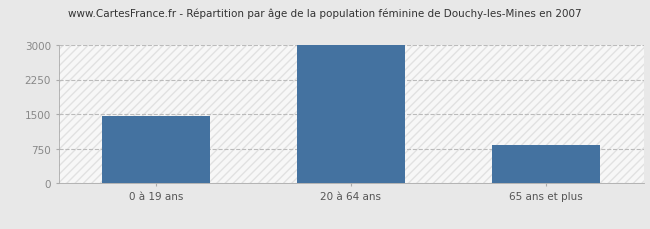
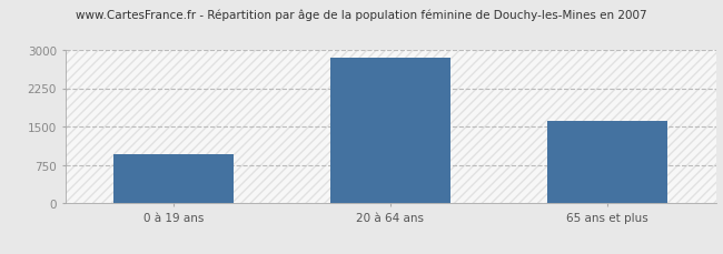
0 à 19 ans: 1450 -> 950
20 à 64 ans: 3000 -> 2850
65 ans et plus: 820 -> 1600
